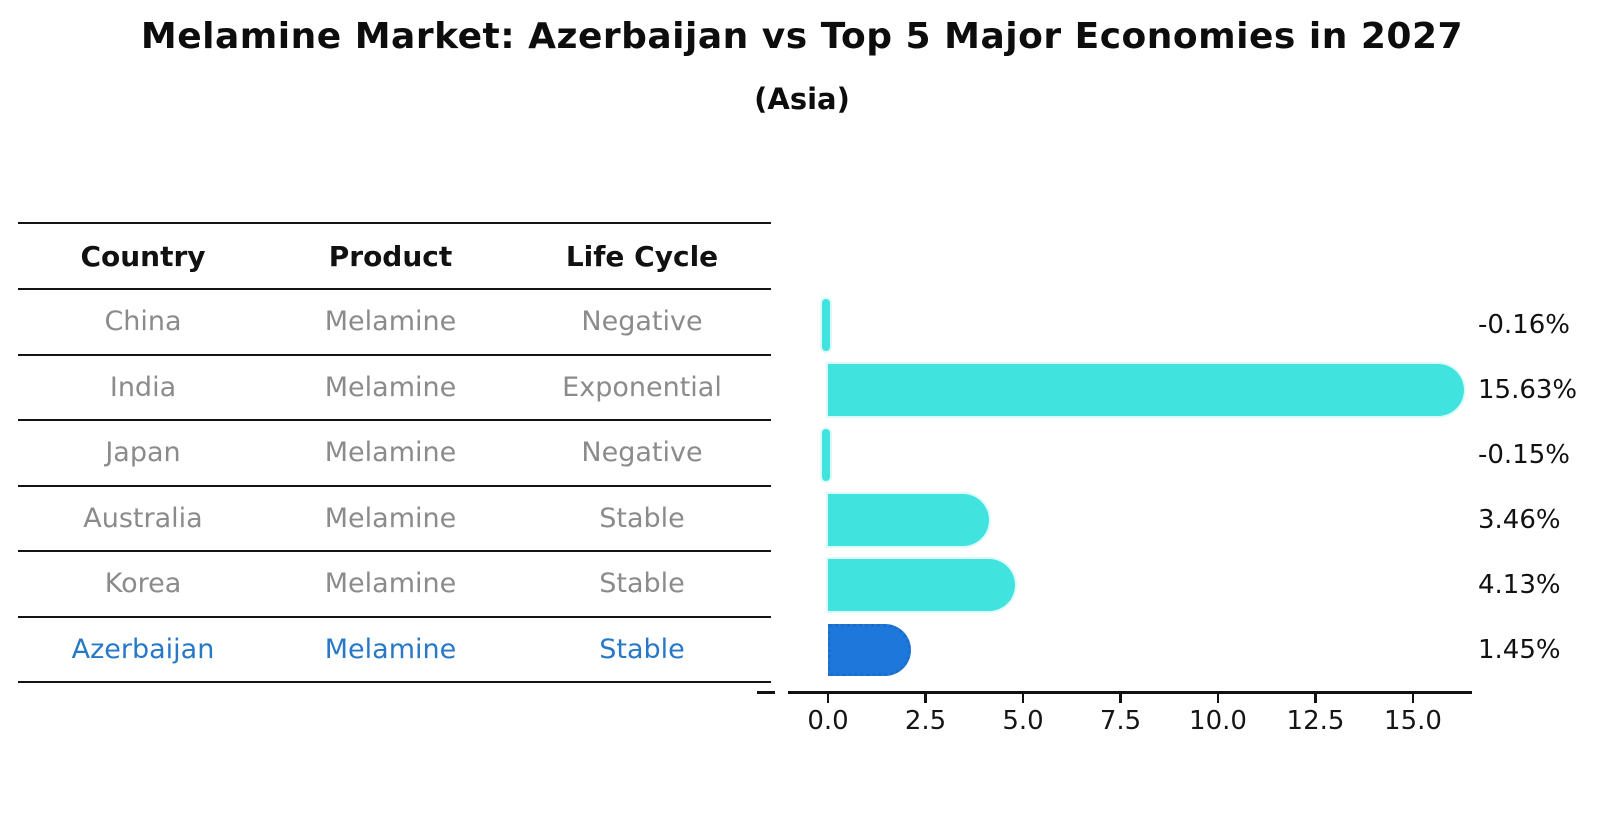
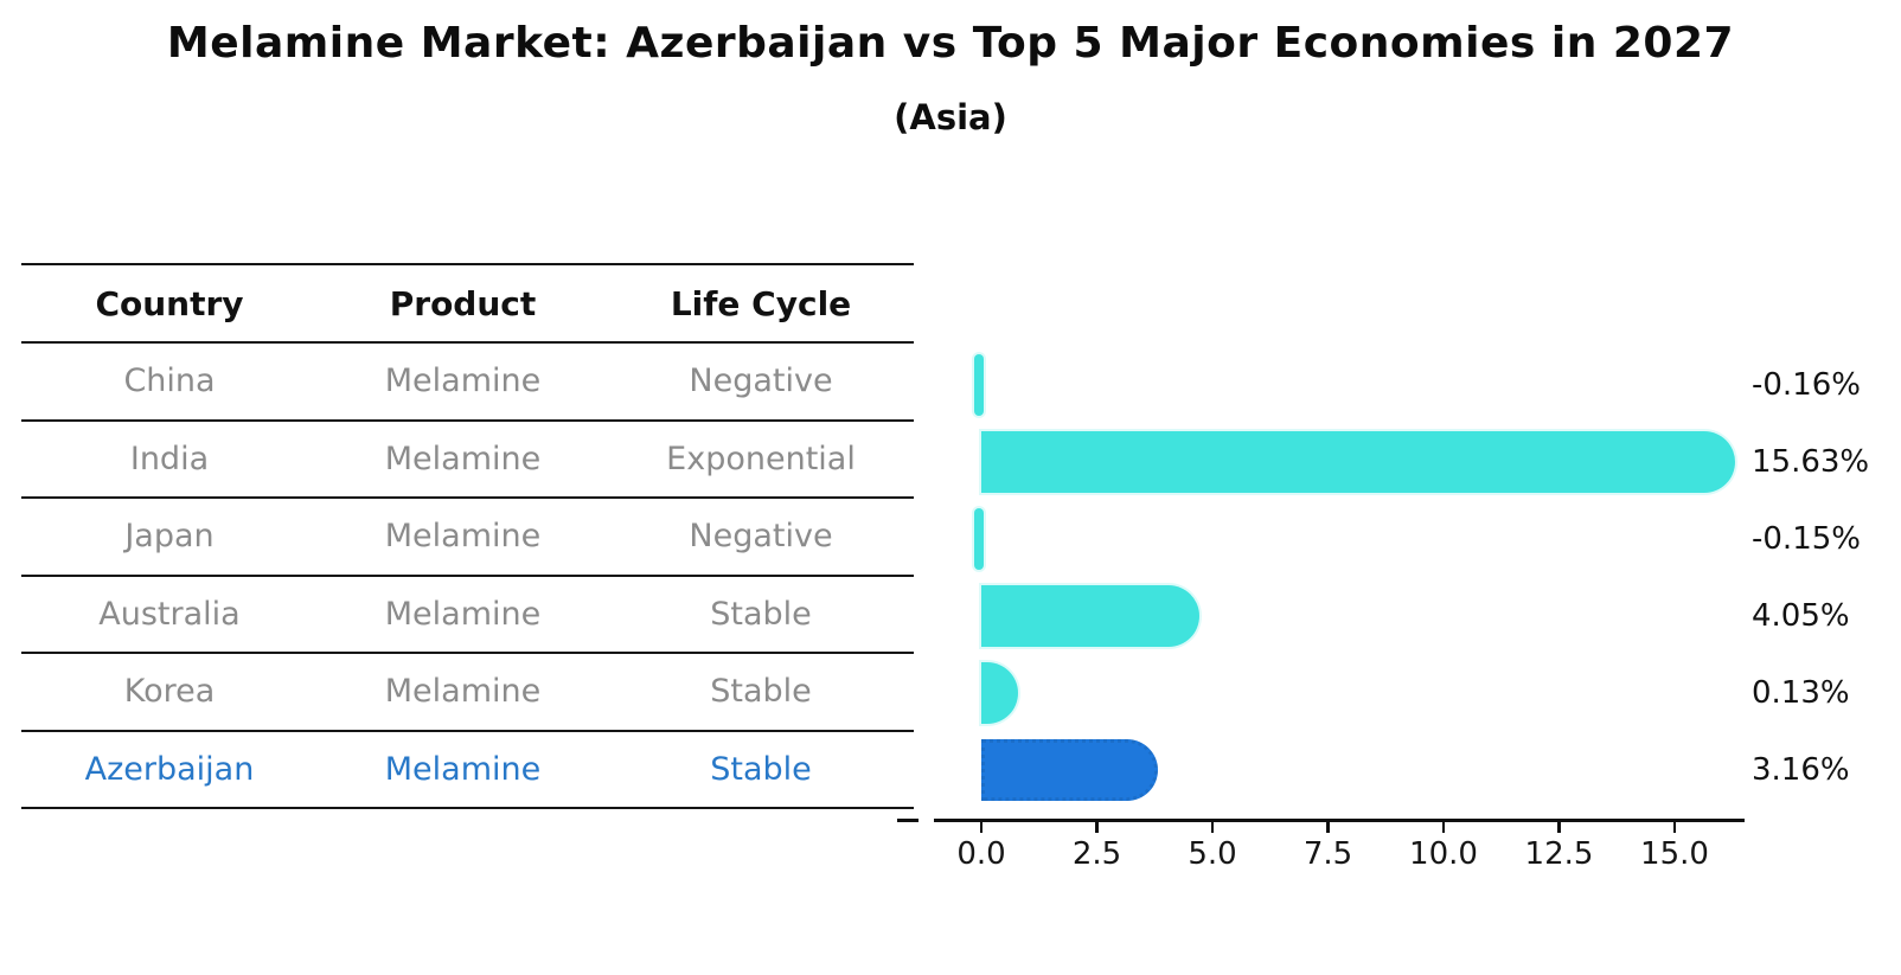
Australia: 3.46% -> 4.05%
Korea: 4.13% -> 0.13%
Azerbaijan: 1.45% -> 3.16%
